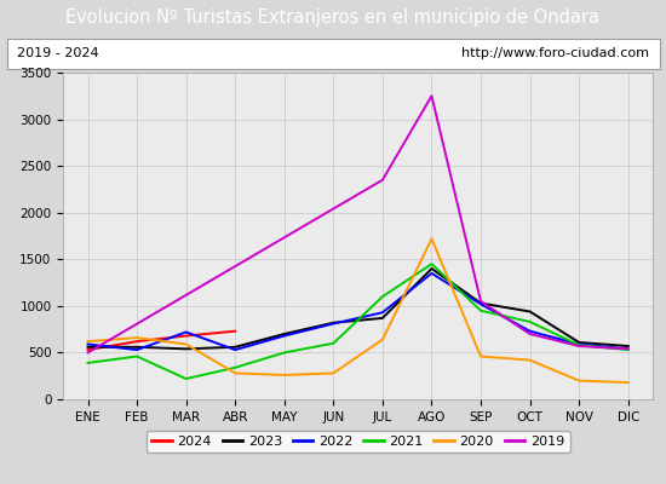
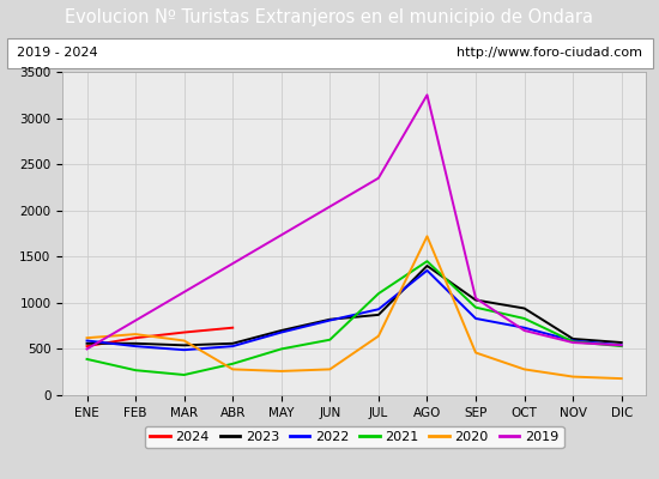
2021/FEB: 460 -> 270
2022/MAR: 720 -> 490
2022/SEP: 1020 -> 830
2020/OCT: 420 -> 280
